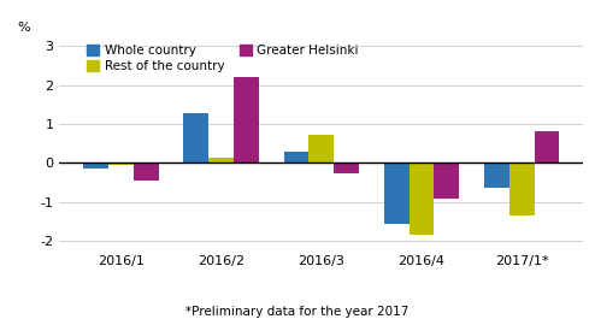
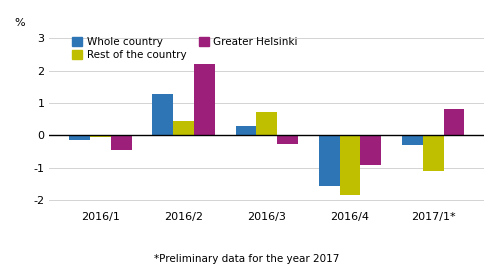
Rest of the country/2016/2: 0.15 -> 0.45
Whole country/2017/1*: -0.65 -> -0.30
Rest of the country/2017/1*: -1.35 -> -1.10
